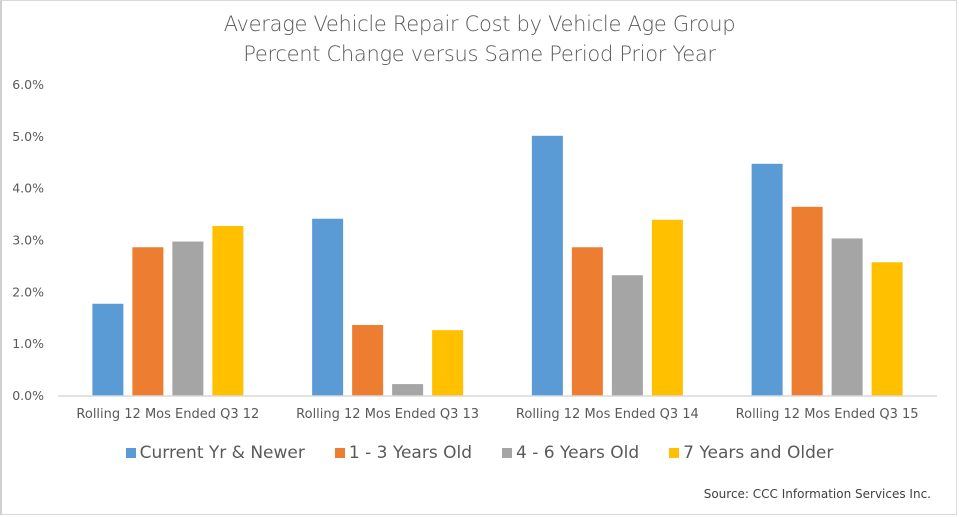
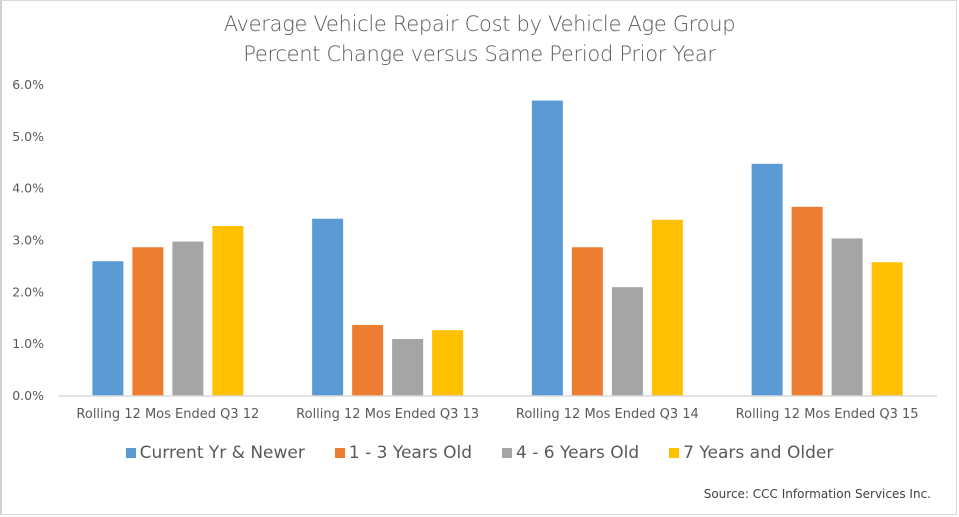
Current Yr & Newer/Rolling 12 Mos Ended Q3 12: 1.8% -> 2.6%
4 - 6 Years Old/Rolling 12 Mos Ended Q3 13: 0.2% -> 1.1%
Current Yr & Newer/Rolling 12 Mos Ended Q3 14: 5.0% -> 5.7%
4 - 6 Years Old/Rolling 12 Mos Ended Q3 14: 2.3% -> 2.1%
